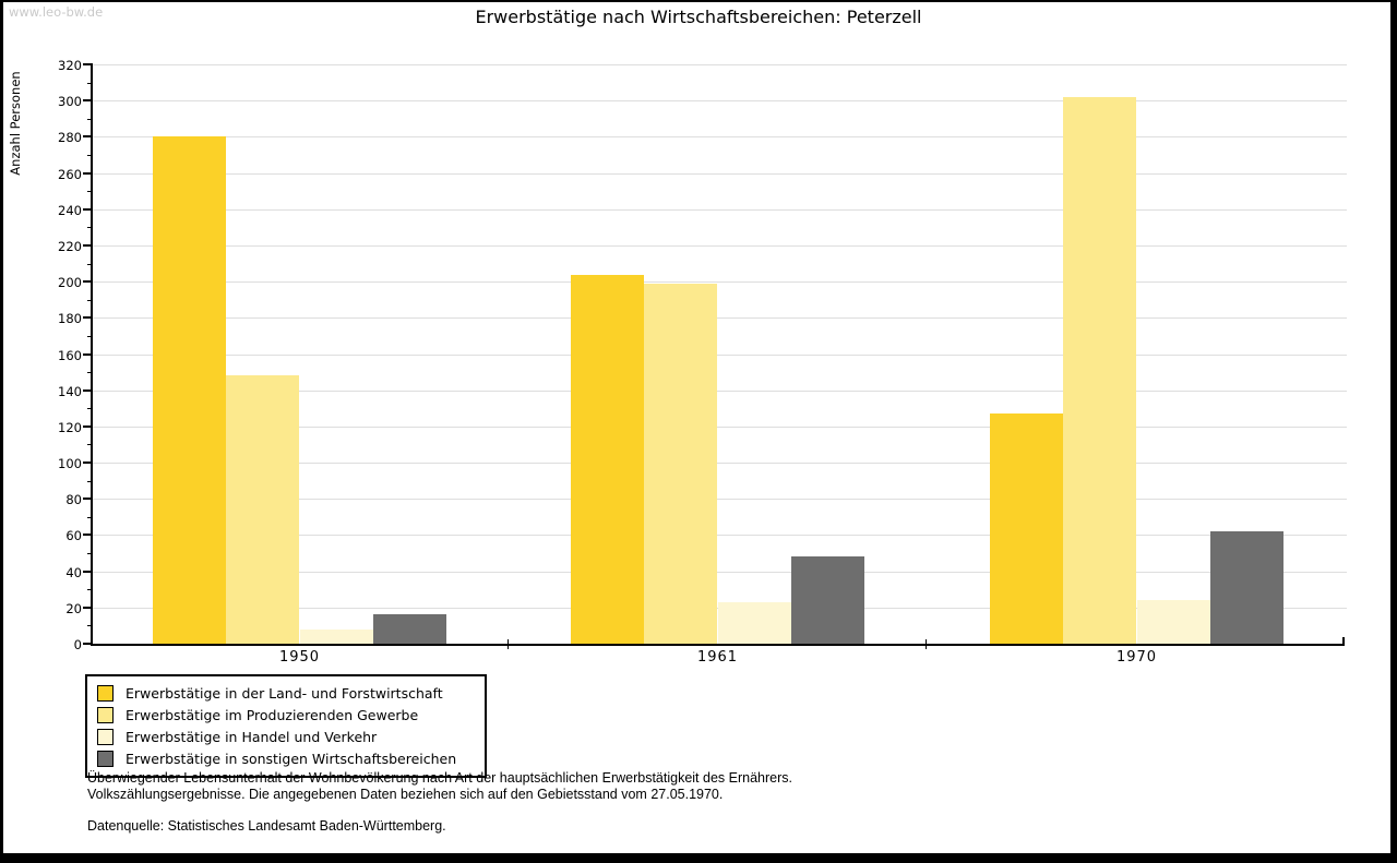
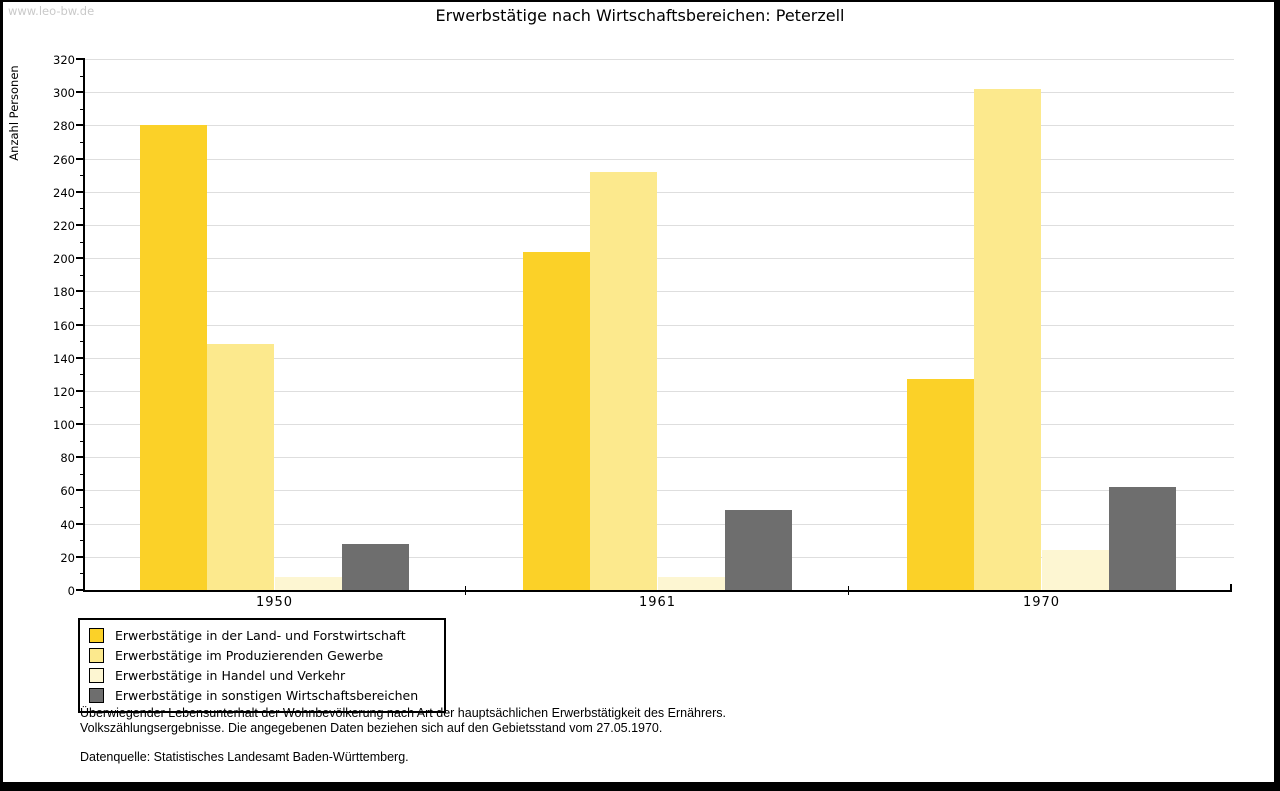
Erwerbstätige in sonstigen Wirtschaftsbereichen/1950: 16 -> 28
Erwerbstätige im Produzierenden Gewerbe/1961: 199 -> 252
Erwerbstätige in Handel und Verkehr/1961: 23 -> 8
